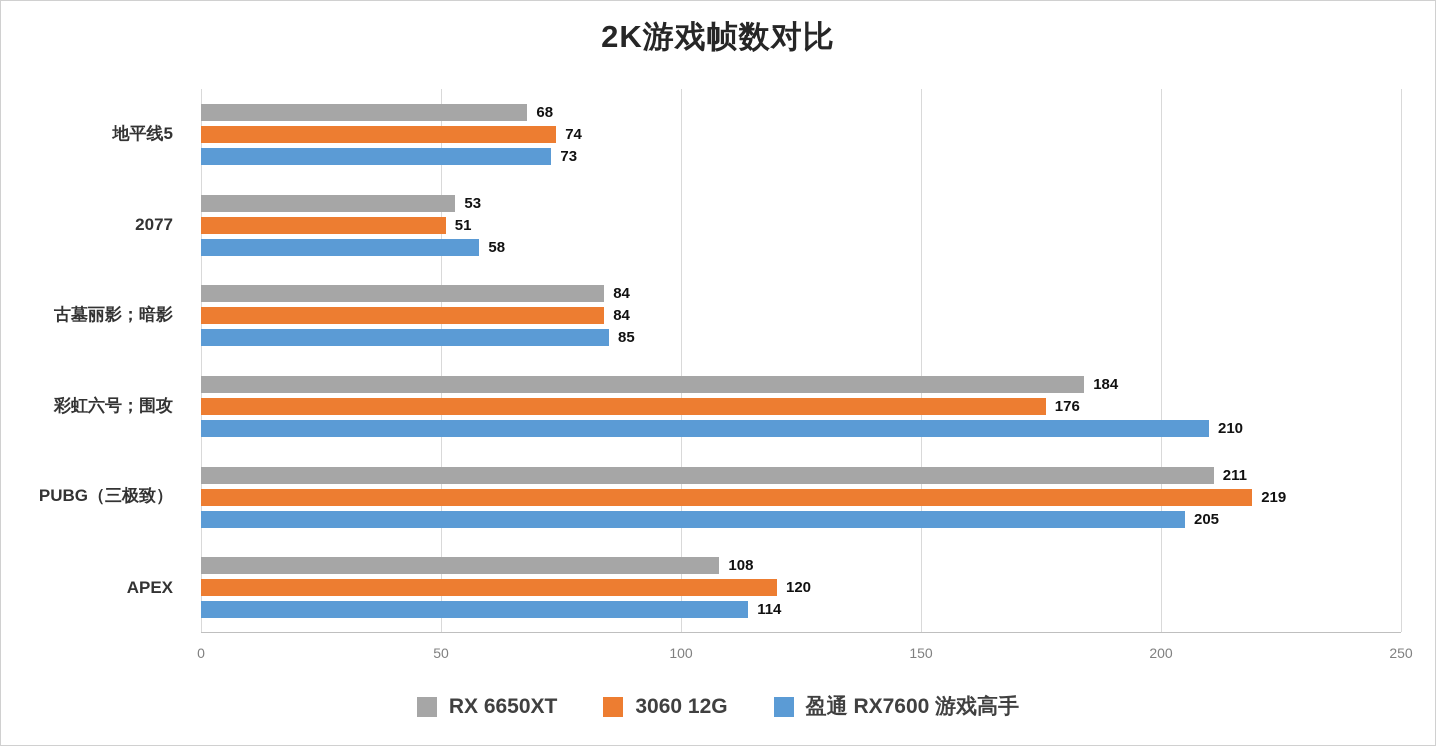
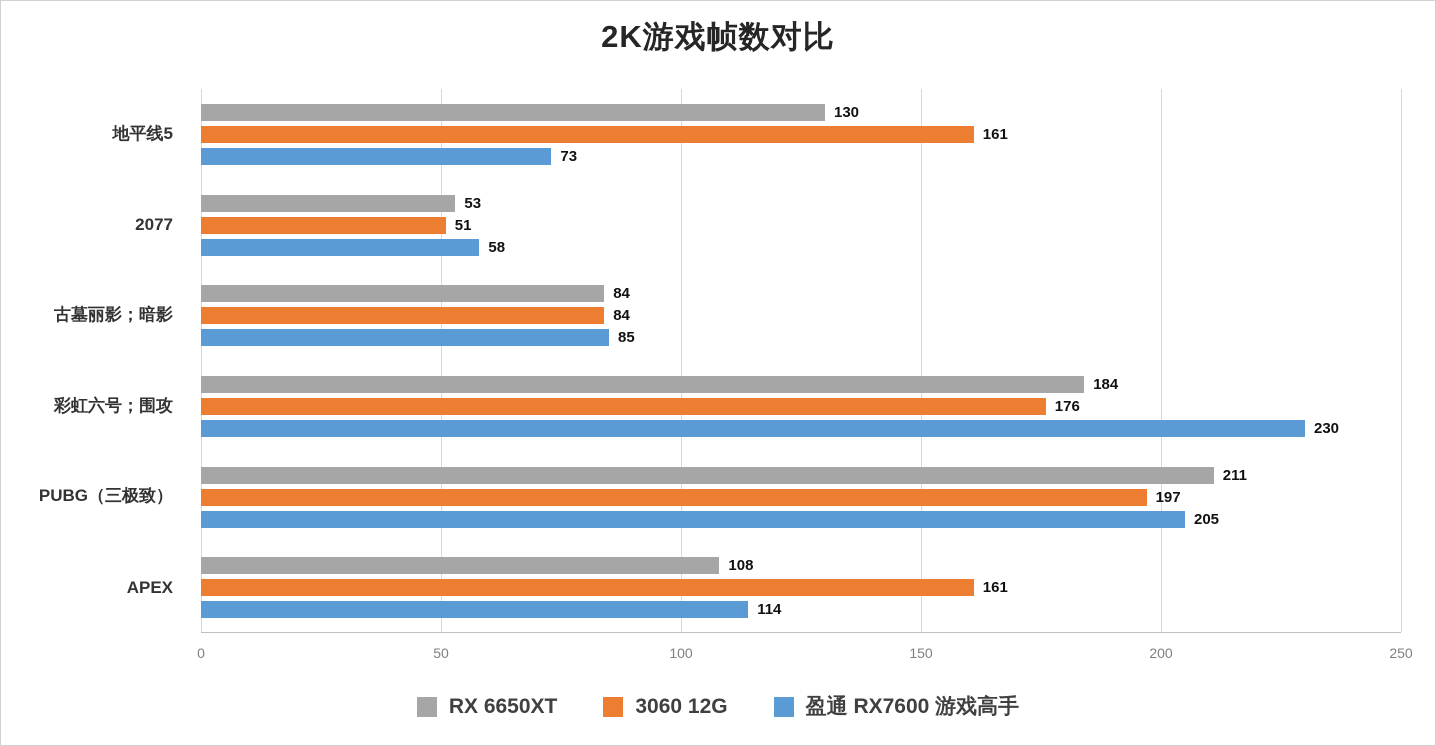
RX 6650XT/地平线5: 68 -> 130
3060 12G/地平线5: 74 -> 161
盈通 RX7600 游戏高手/彩虹六号；围攻: 210 -> 230
3060 12G/PUBG（三极致）: 219 -> 197
3060 12G/APEX: 120 -> 161
